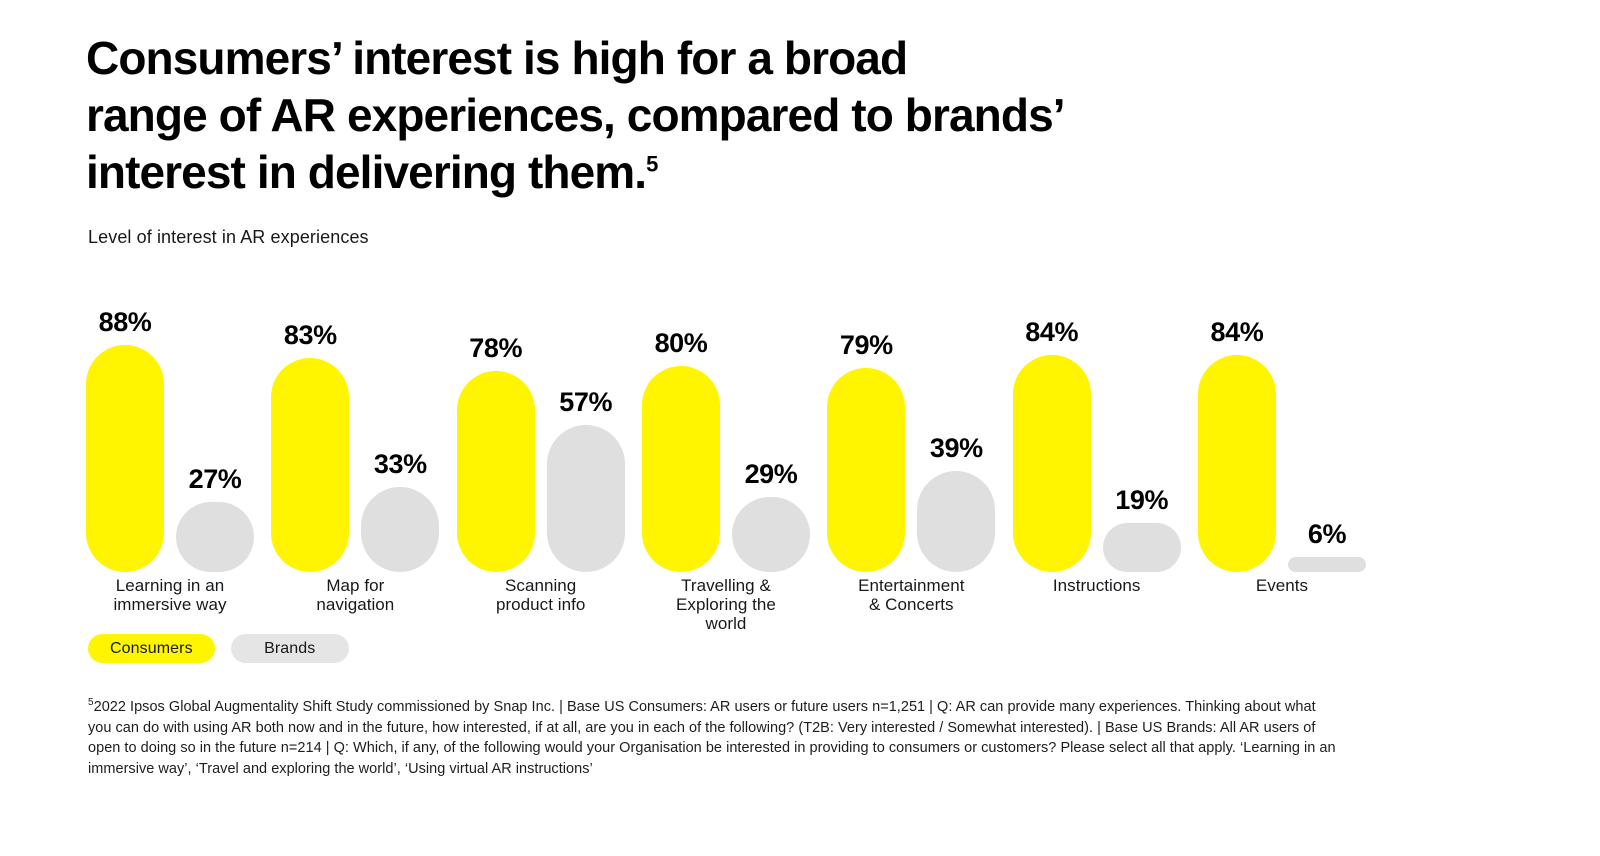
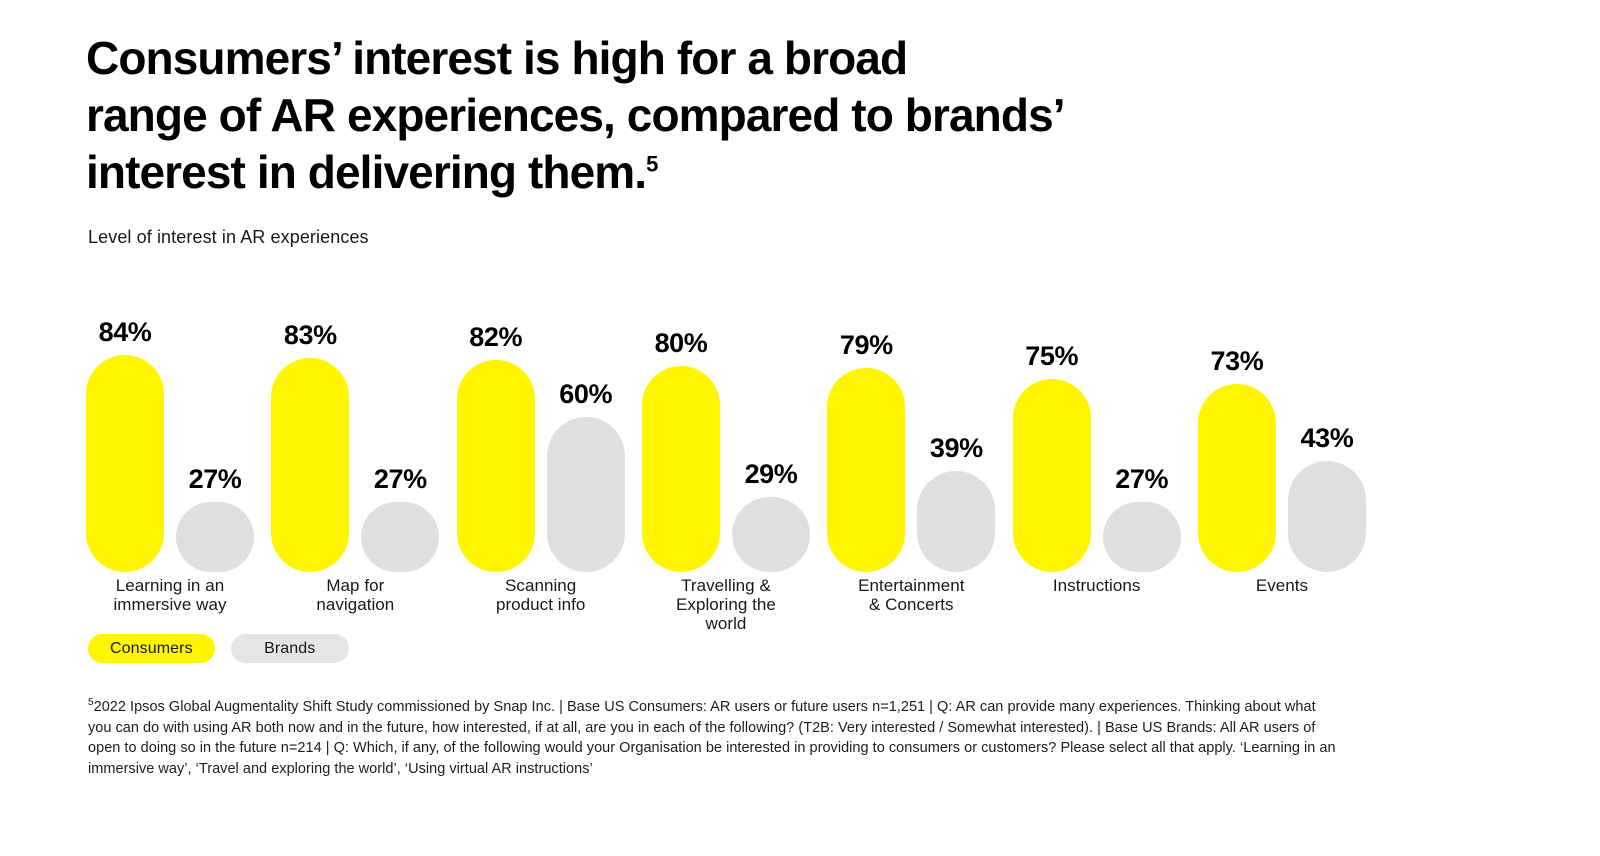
Consumers/Learning in an immersive way: 88% -> 84%
Brands/Map for navigation: 33% -> 27%
Consumers/Scanning product info: 78% -> 82%
Brands/Scanning product info: 57% -> 60%
Consumers/Instructions: 84% -> 75%
Brands/Instructions: 19% -> 27%
Consumers/Events: 84% -> 73%
Brands/Events: 6% -> 43%
